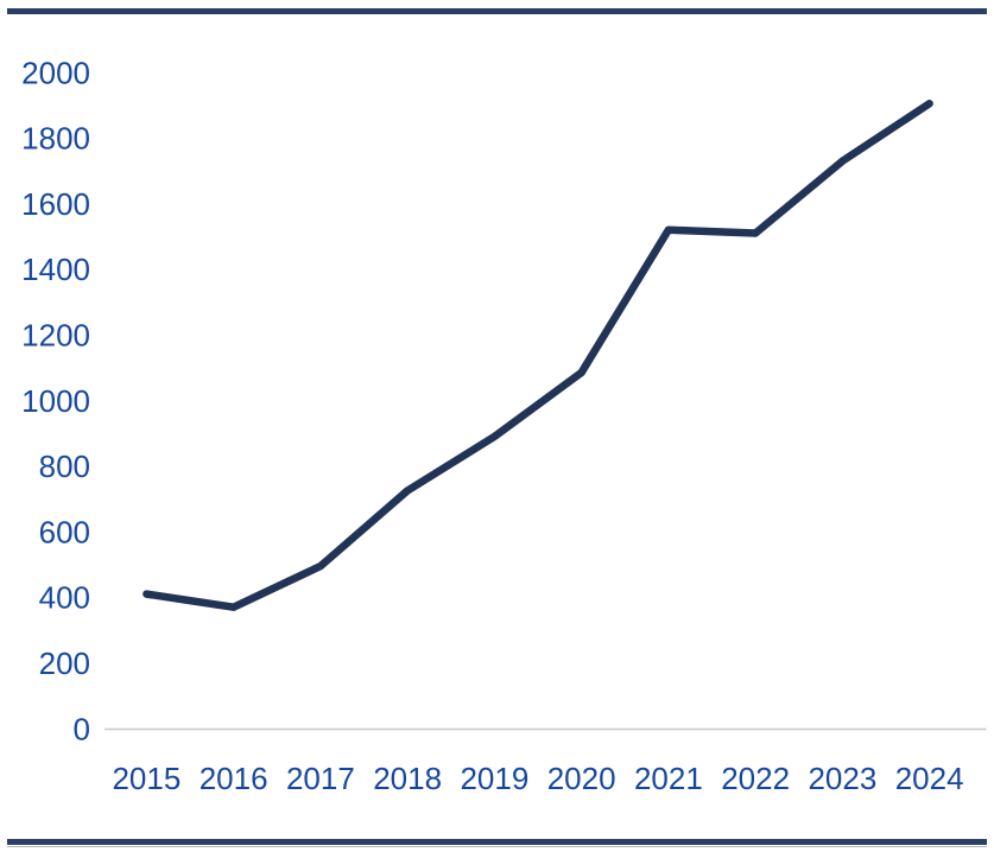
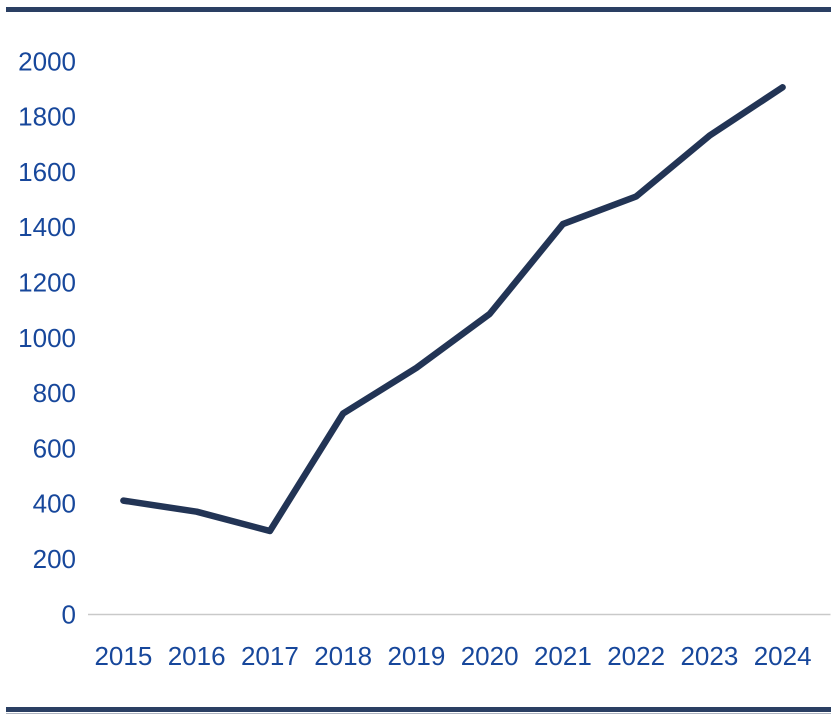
2017: 500 -> 300
2021: 1520 -> 1410
